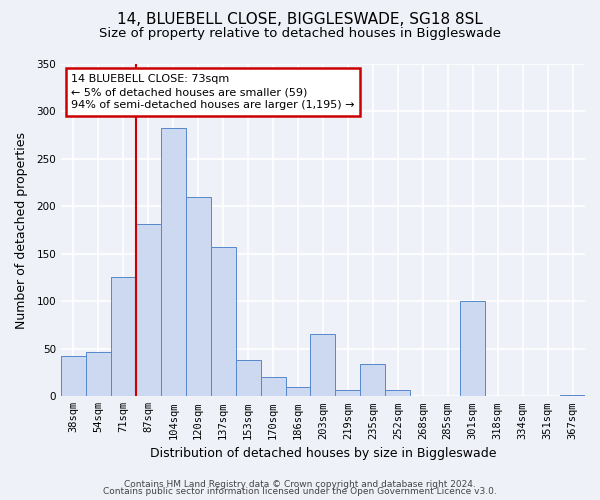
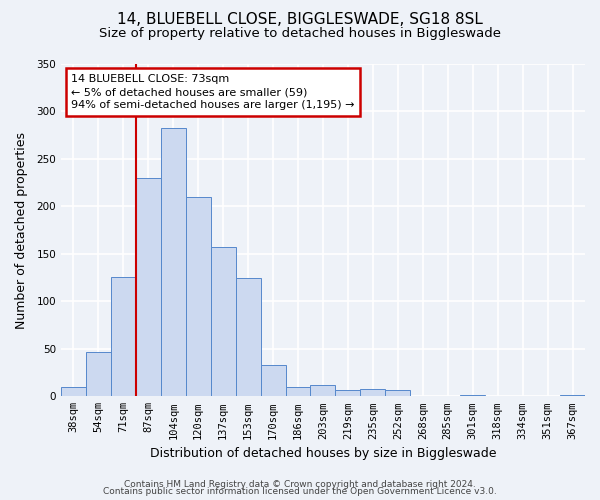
38sqm: 42 -> 10
87sqm: 182 -> 230
153sqm: 38 -> 125
170sqm: 20 -> 33
203sqm: 66 -> 12
235sqm: 34 -> 8
301sqm: 100 -> 1
